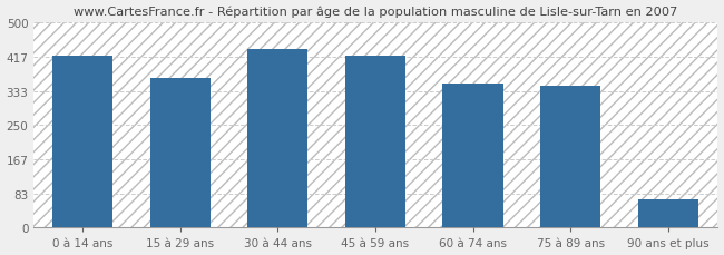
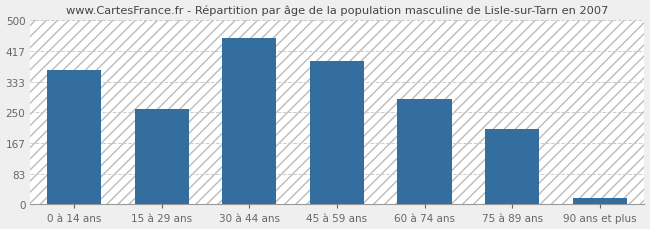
0 à 14 ans: 420 -> 365
15 à 29 ans: 365 -> 258
30 à 44 ans: 435 -> 450
45 à 59 ans: 420 -> 390
60 à 74 ans: 350 -> 285
75 à 89 ans: 345 -> 205
90 ans et plus: 70 -> 18
